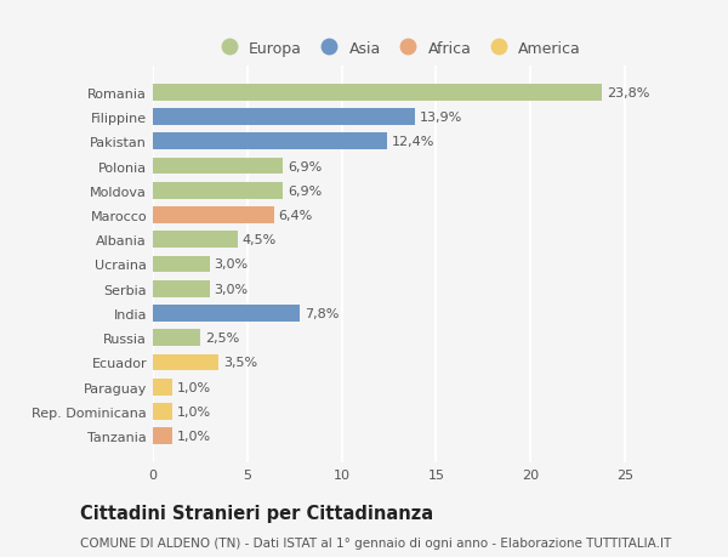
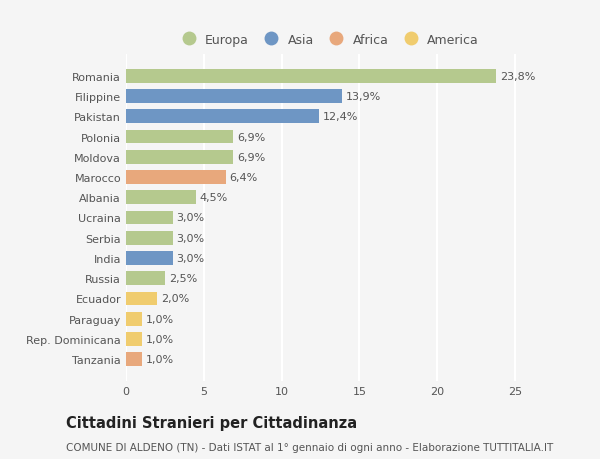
India: 7,8% -> 3,0%
Ecuador: 3,5% -> 2,0%
